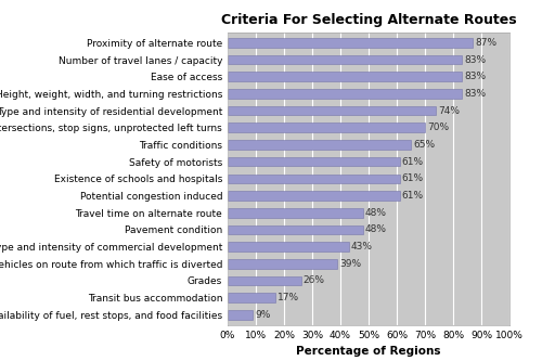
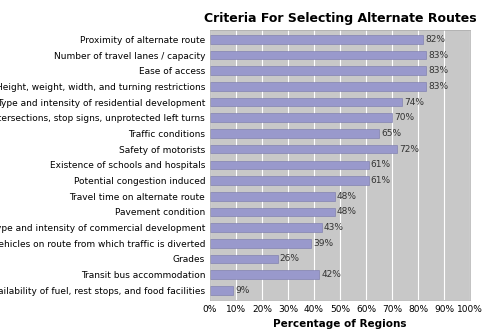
Proximity of alternate route: 87% -> 82%
Safety of motorists: 61% -> 72%
Transit bus accommodation: 17% -> 42%
